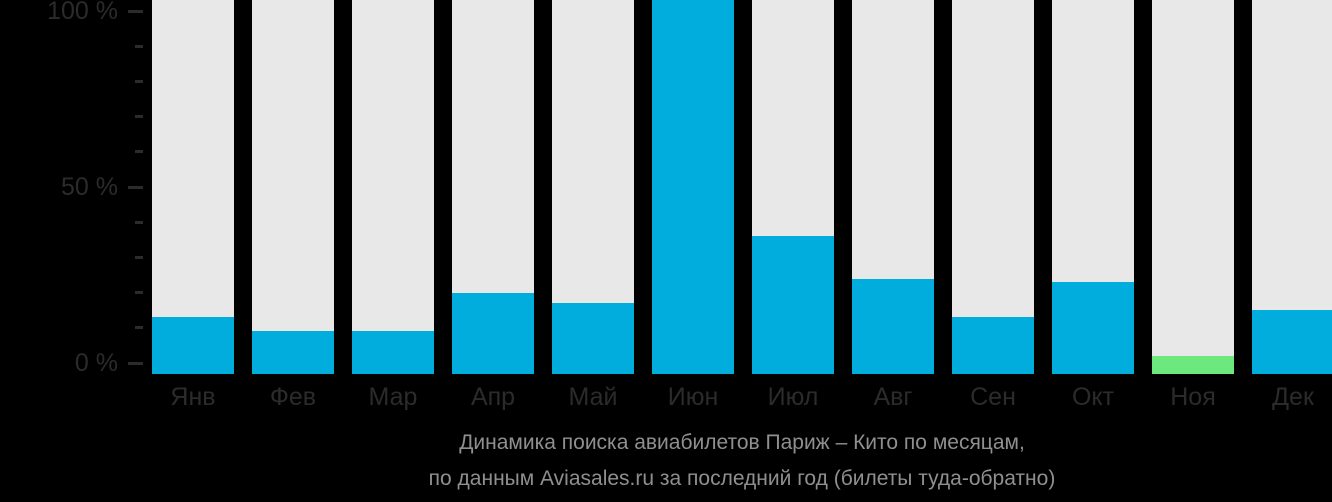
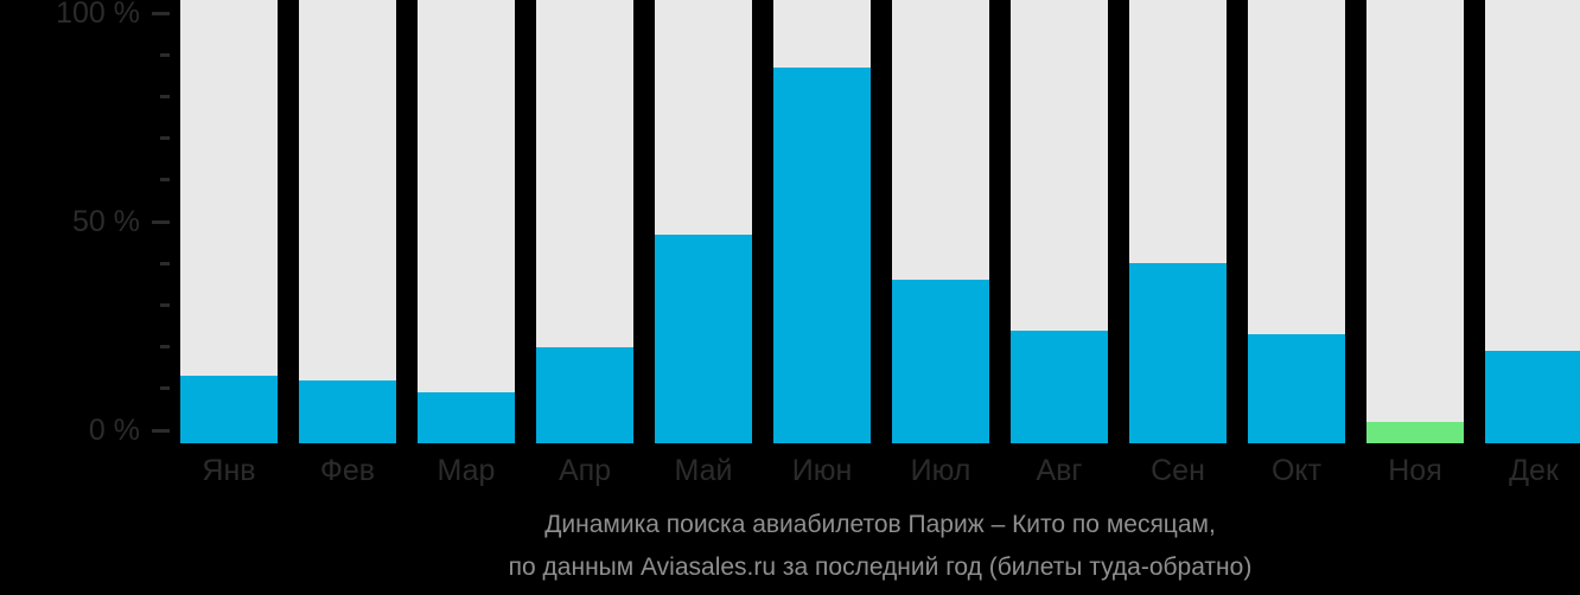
Фев: 9% -> 12%
Май: 17% -> 47%
Июн: 100% -> 87%
Сен: 13% -> 40%
Дек: 15% -> 19%
